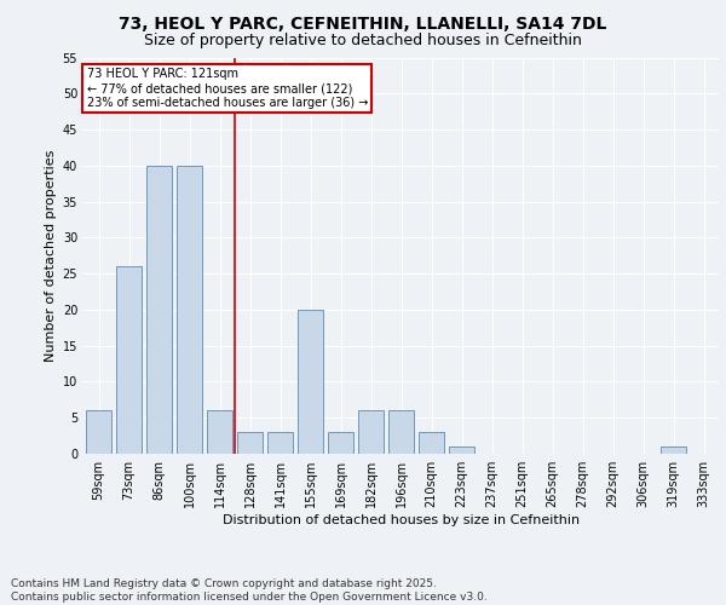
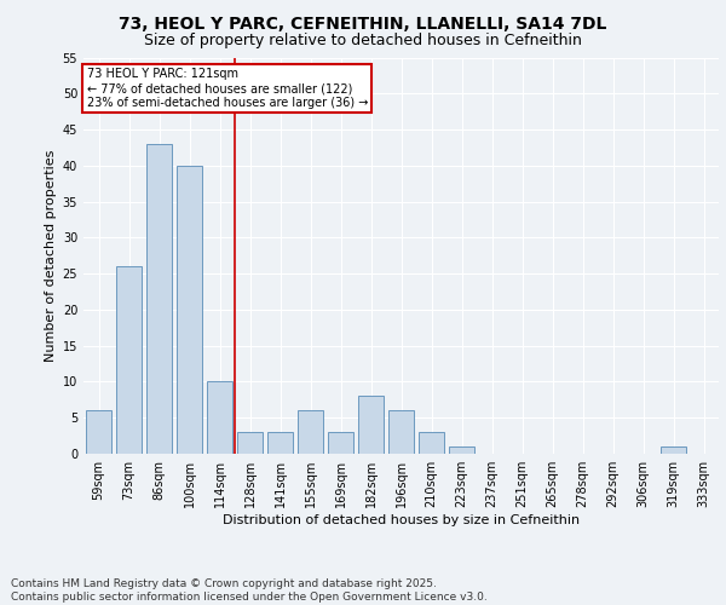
86sqm: 40 -> 43
114sqm: 6 -> 10
155sqm: 20 -> 6
182sqm: 6 -> 8
